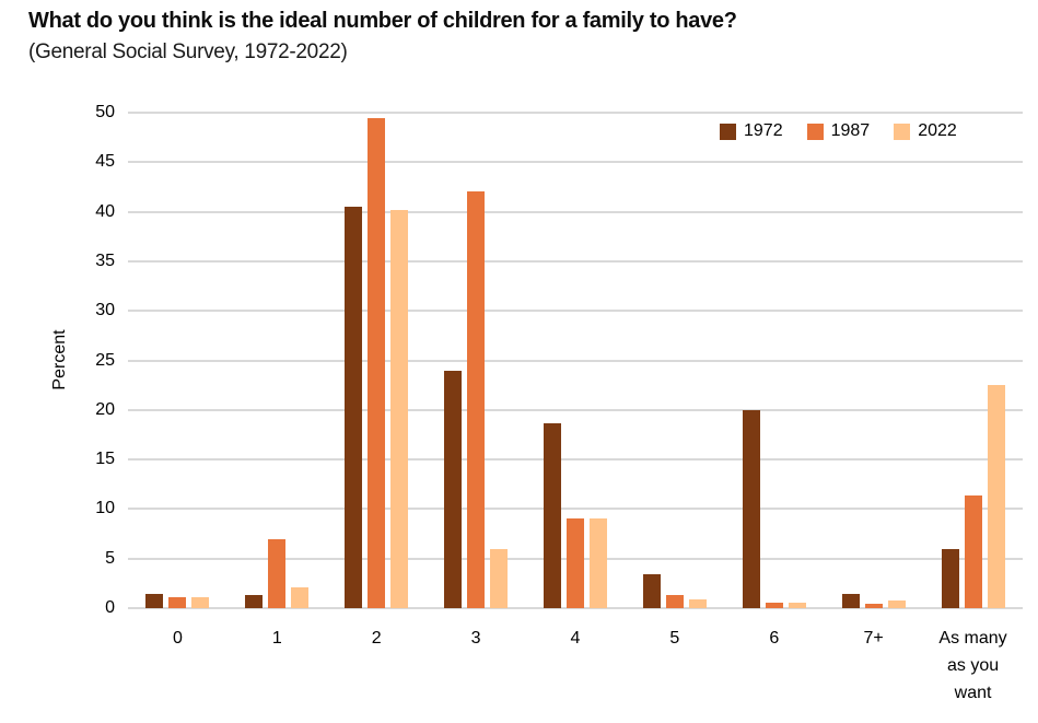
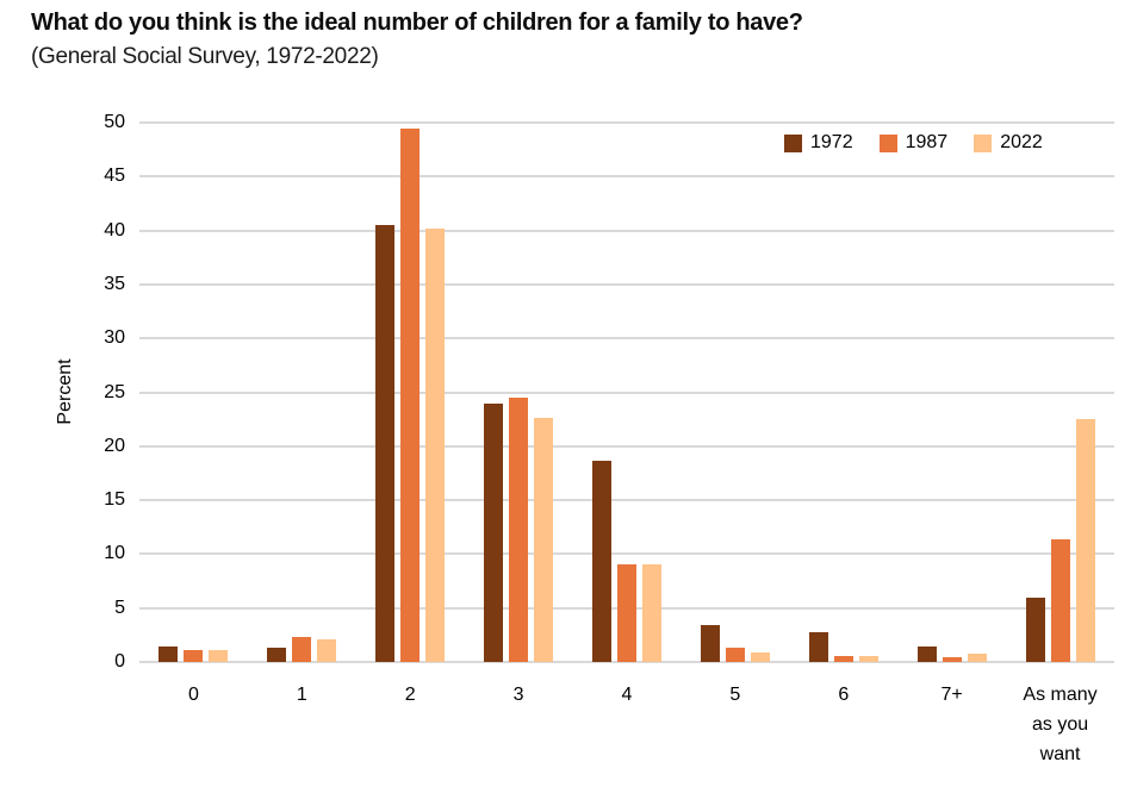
1987/1: 7 -> 2
1987/3: 42 -> 24
2022/3: 6 -> 23
1972/6: 20 -> 3
